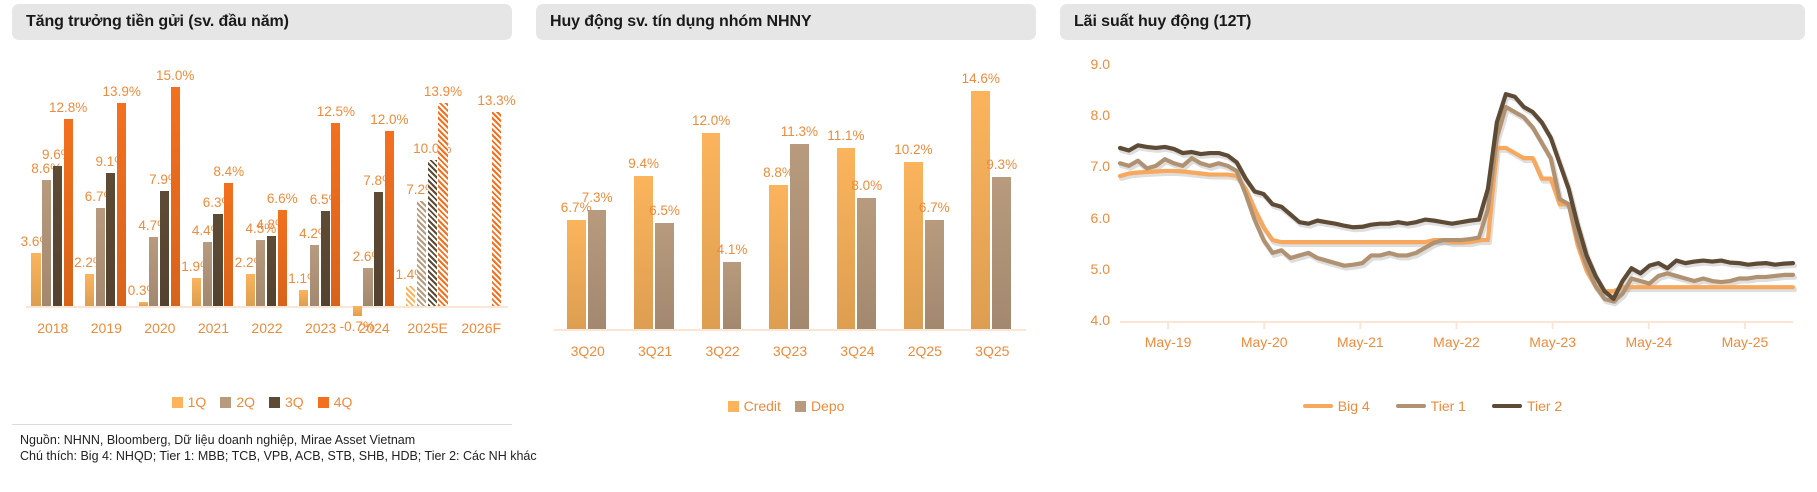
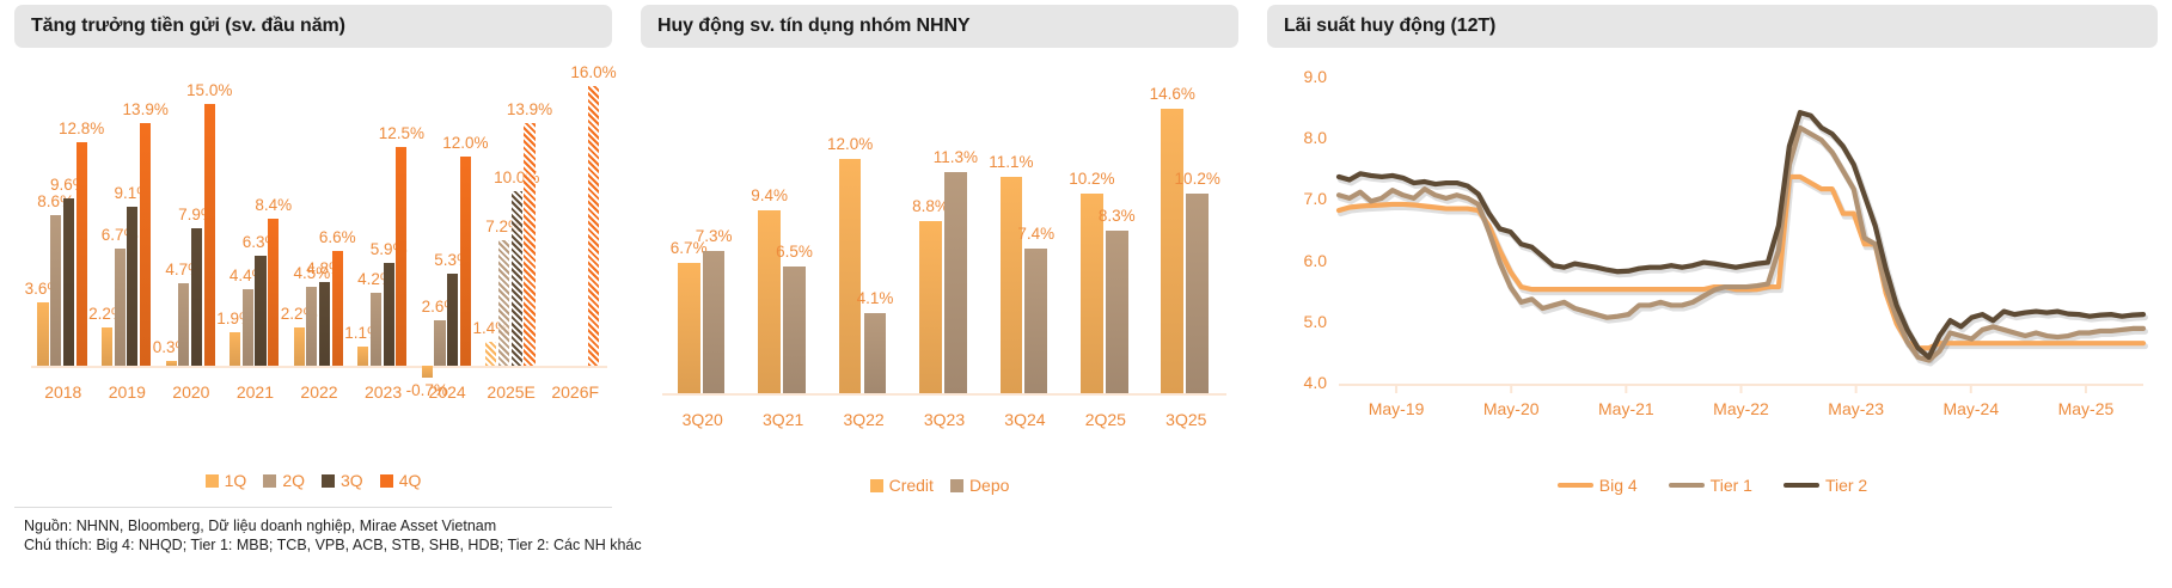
Tăng trưởng tiền gửi (sv. đầu năm)/3Q/2023: 6.5% -> 5.9%
Tăng trưởng tiền gửi (sv. đầu năm)/3Q/2024: 7.8% -> 5.3%
Tăng trưởng tiền gửi (sv. đầu năm)/4Q/2026F: 13.3% -> 16.0%
Huy động sv. tín dụng nhóm NHNY/Depo/3Q24: 8.0% -> 7.4%
Huy động sv. tín dụng nhóm NHNY/Depo/2Q25: 6.7% -> 8.3%
Huy động sv. tín dụng nhóm NHNY/Depo/3Q25: 9.3% -> 10.2%
